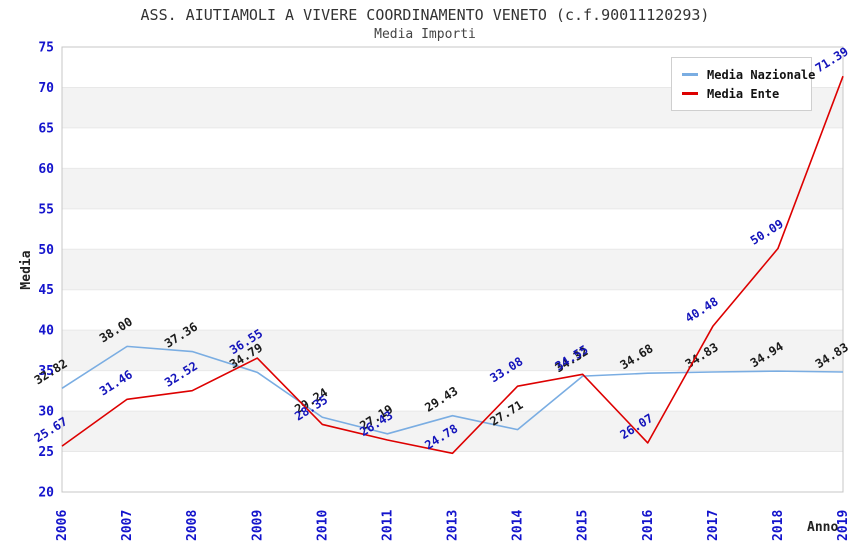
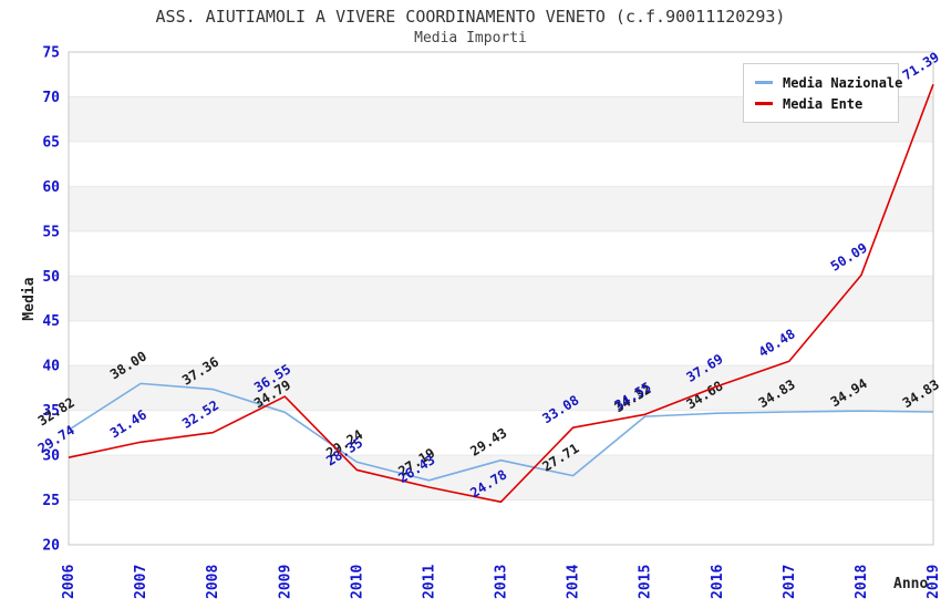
Media Ente/2006: 25.67 -> 29.74
Media Ente/2016: 26.07 -> 37.69
